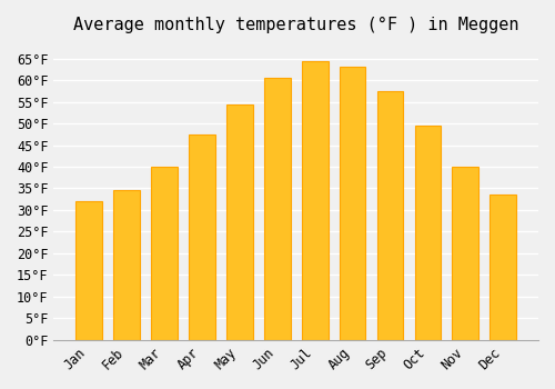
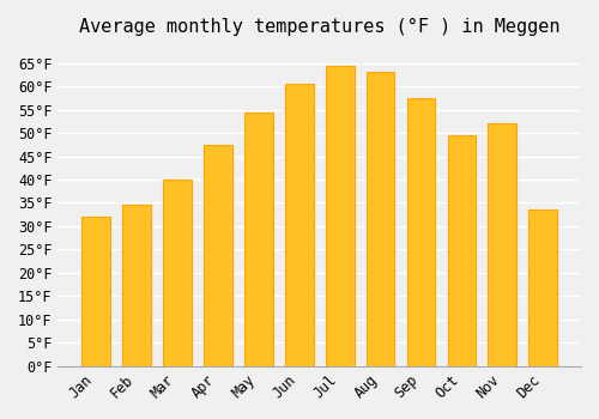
Nov: 40.0°F -> 52.0°F
